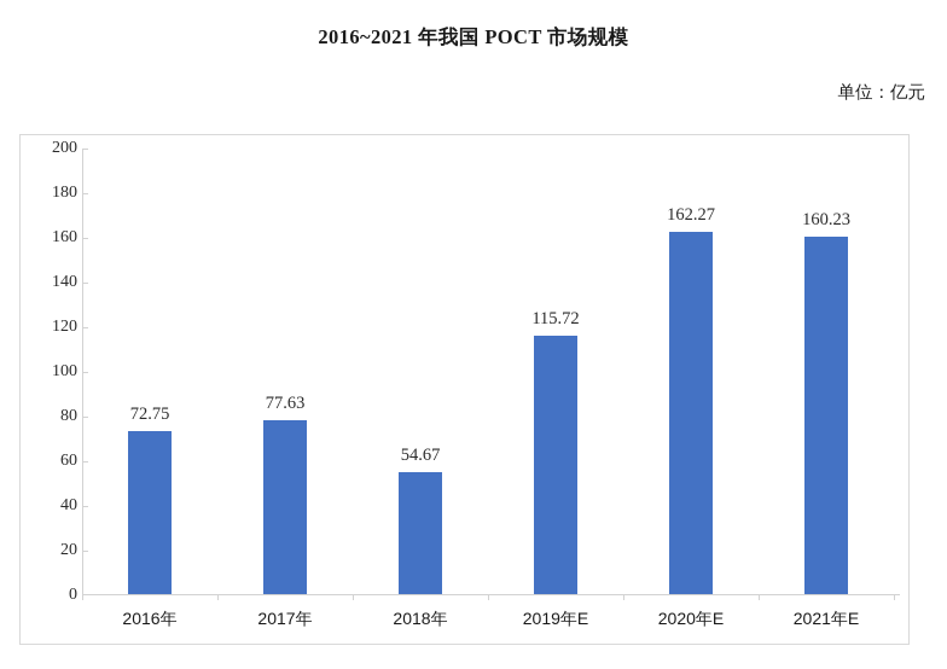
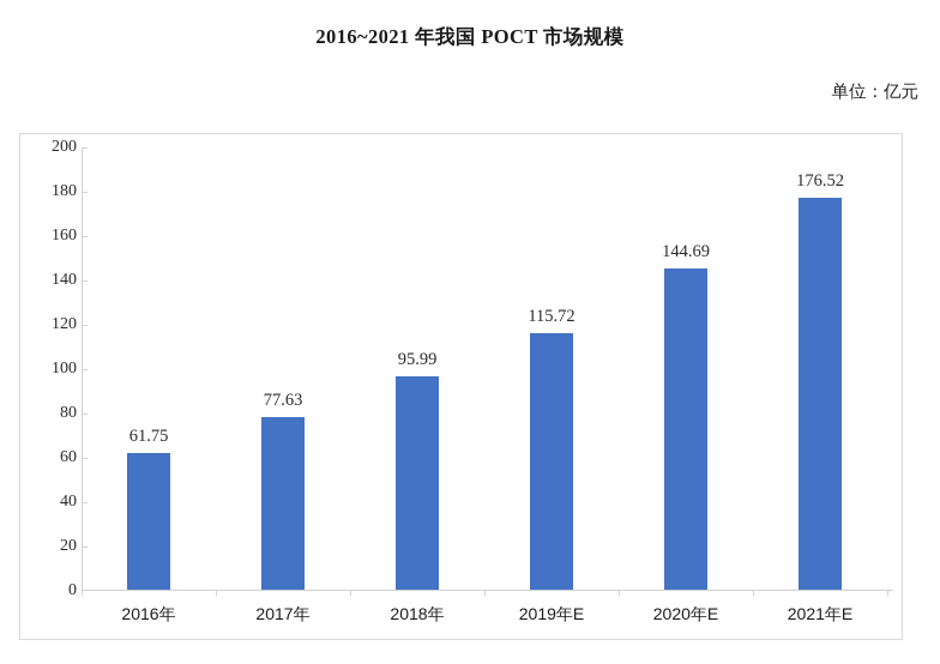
2016年: 72.75 -> 61.75
2018年: 54.67 -> 95.99
2020年E: 162.27 -> 144.69
2021年E: 160.23 -> 176.52
